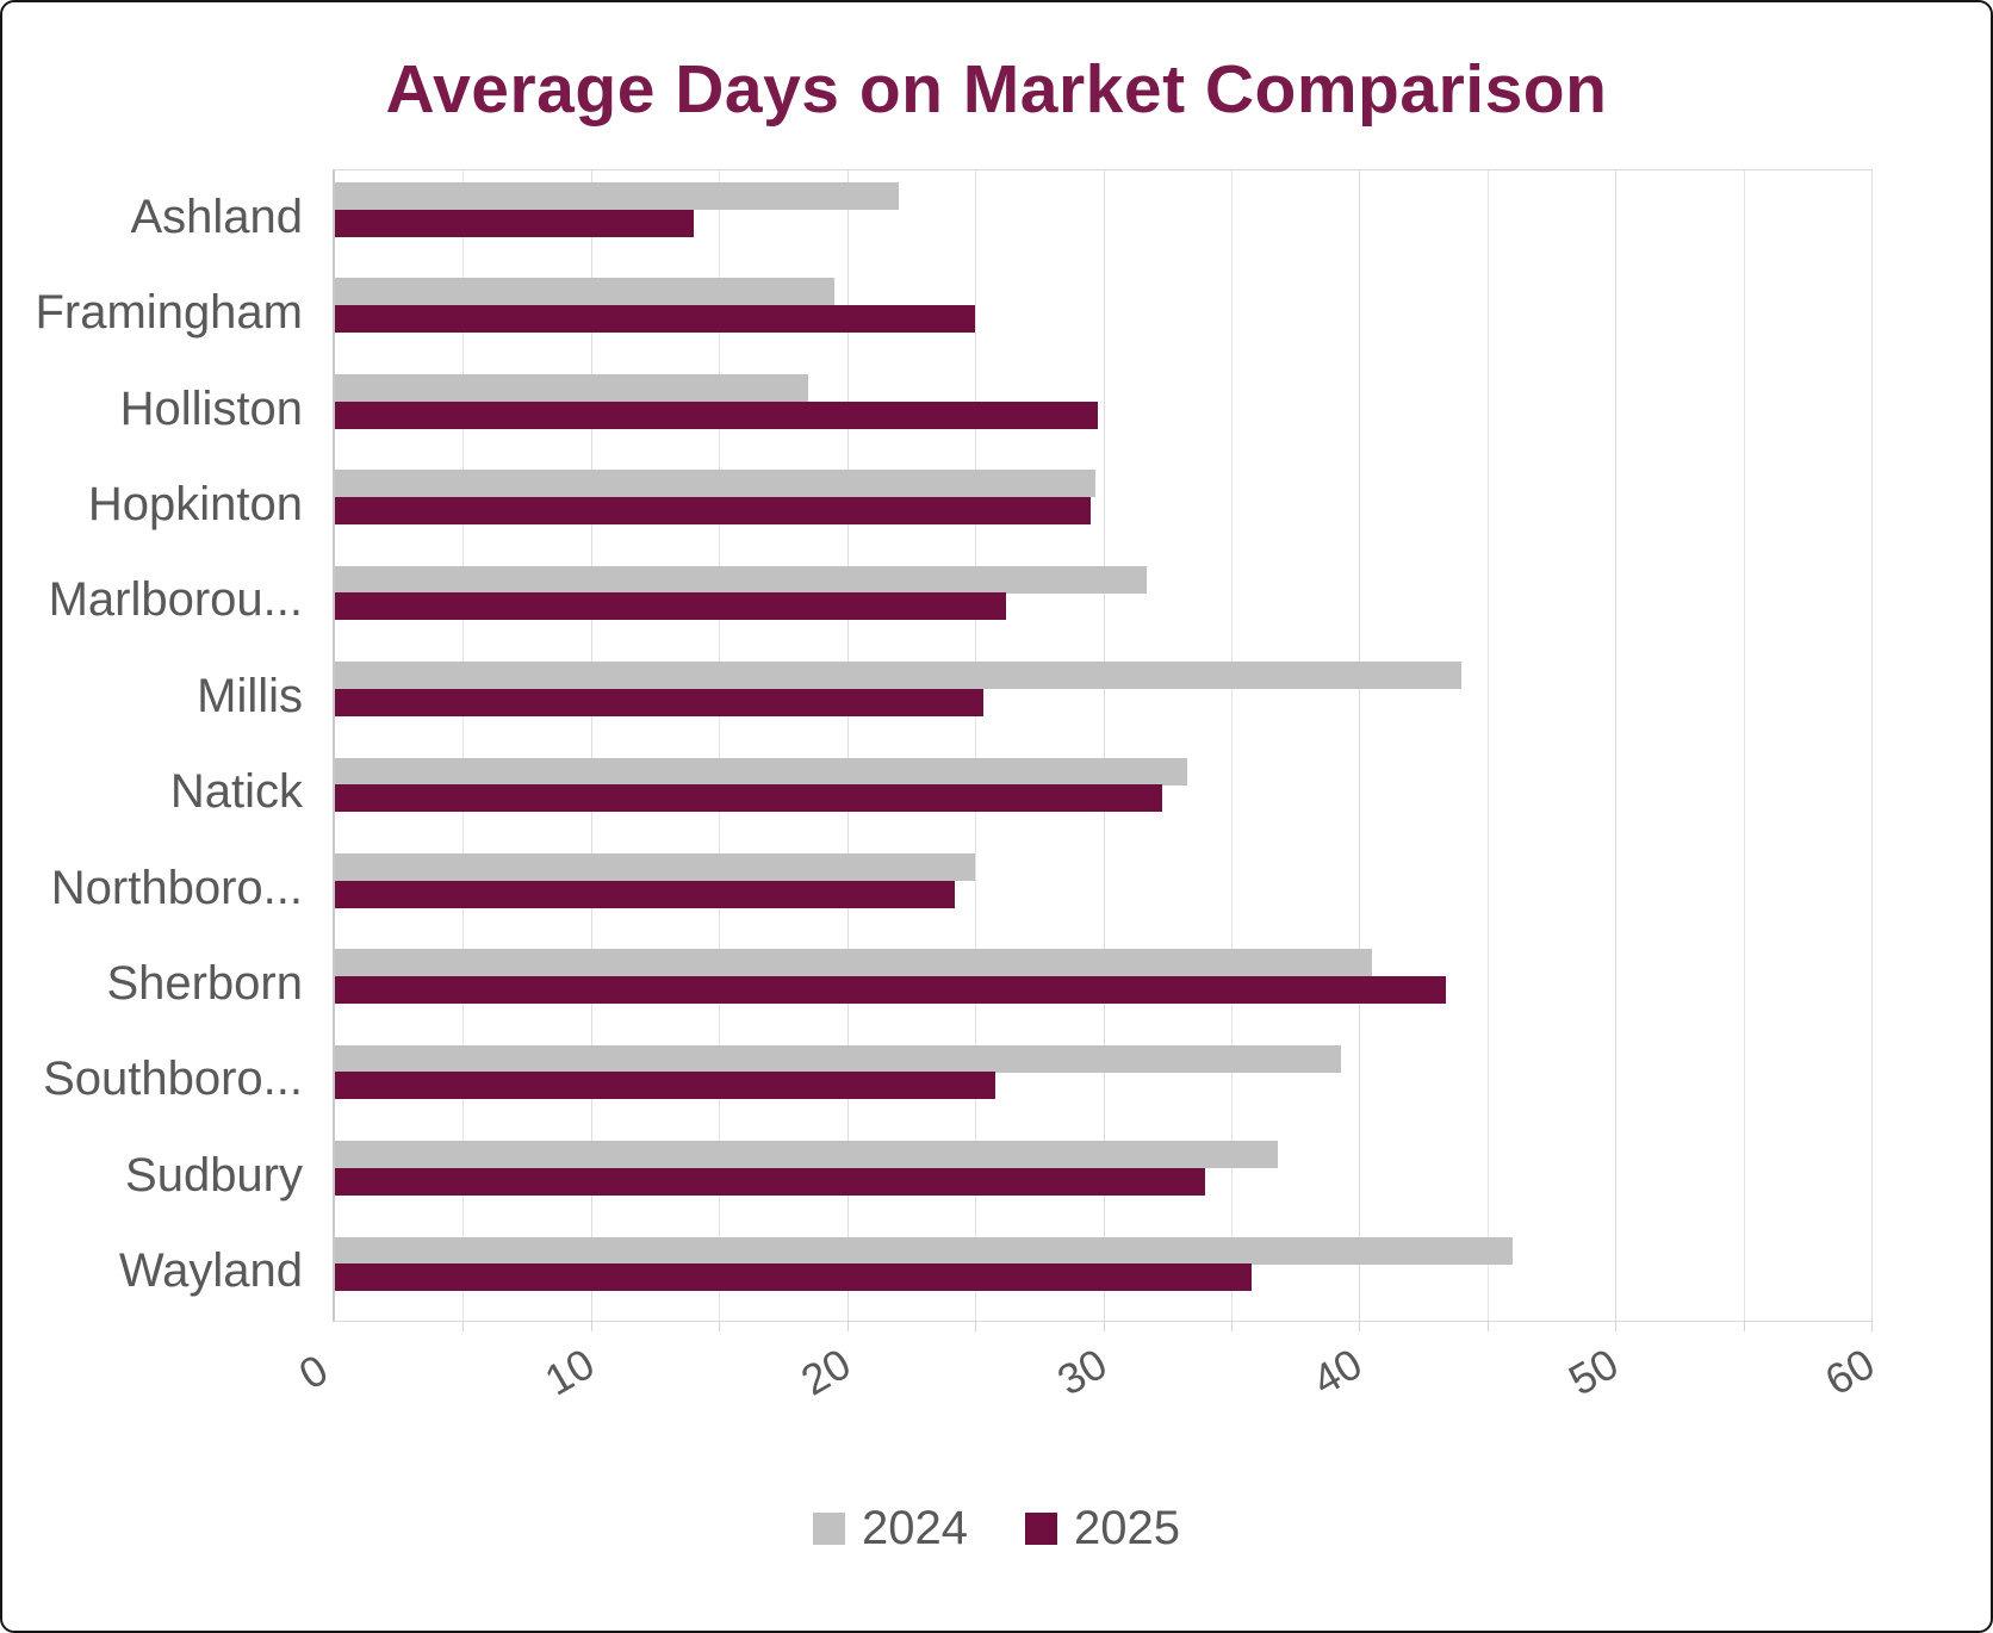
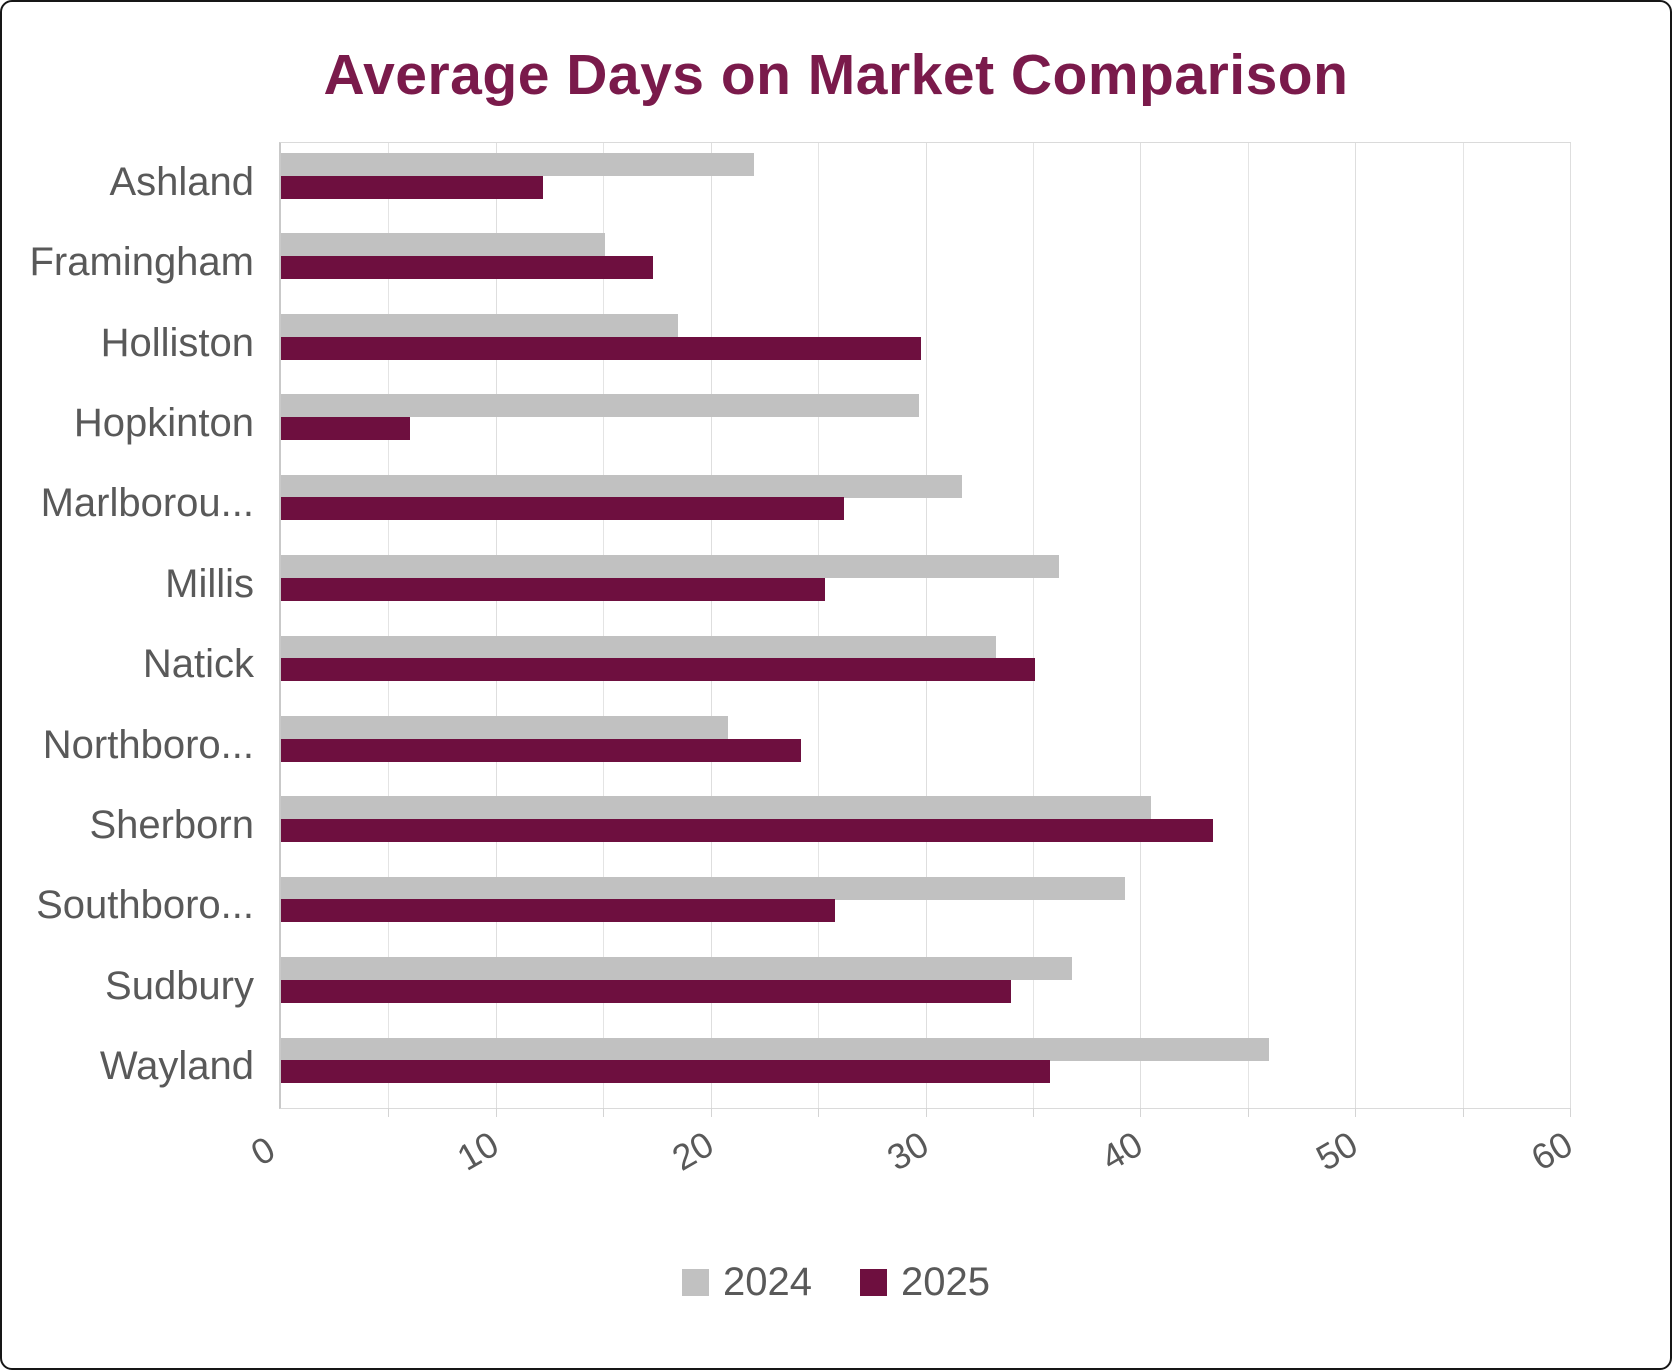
2025/Ashland: 14.0 -> 12.2
2024/Framingham: 19.5 -> 15.1
2025/Framingham: 25.0 -> 17.3
2025/Hopkinton: 29.5 -> 6.0
2024/Millis: 44.0 -> 36.2
2025/Natick: 32.3 -> 35.1
2024/Northboro...: 25.0 -> 20.8
